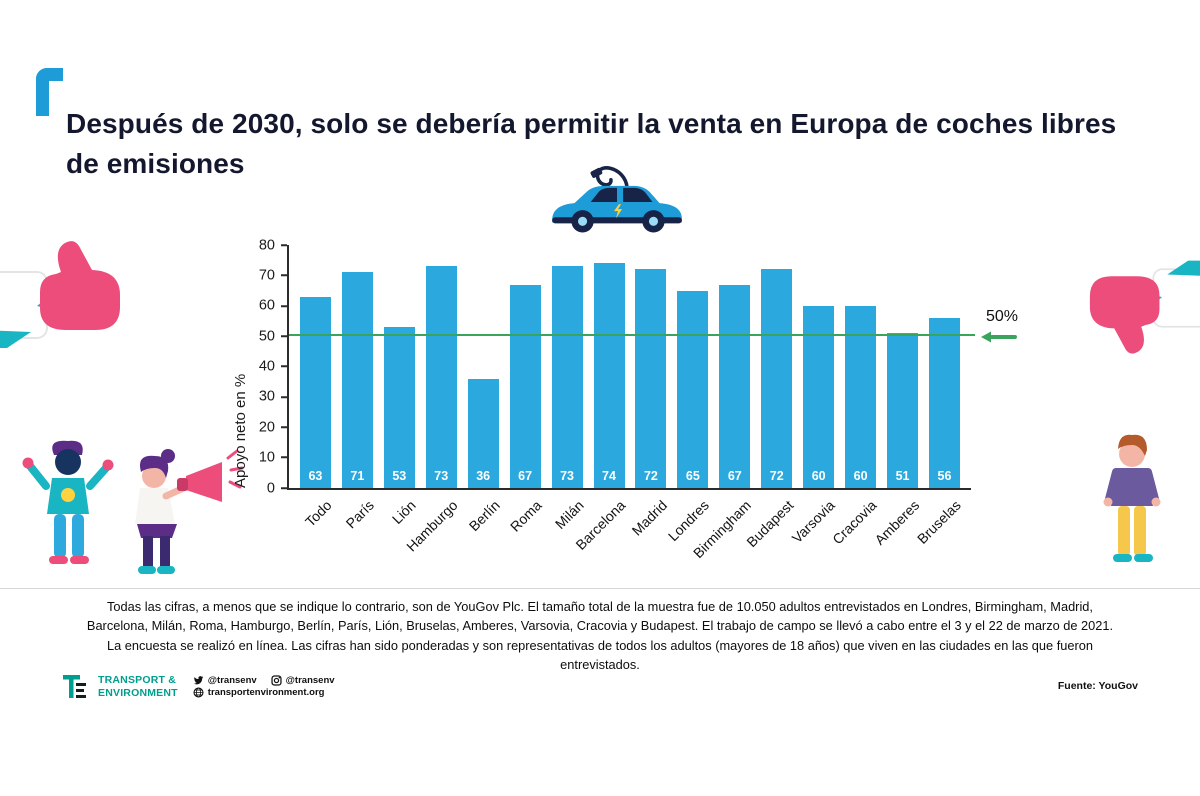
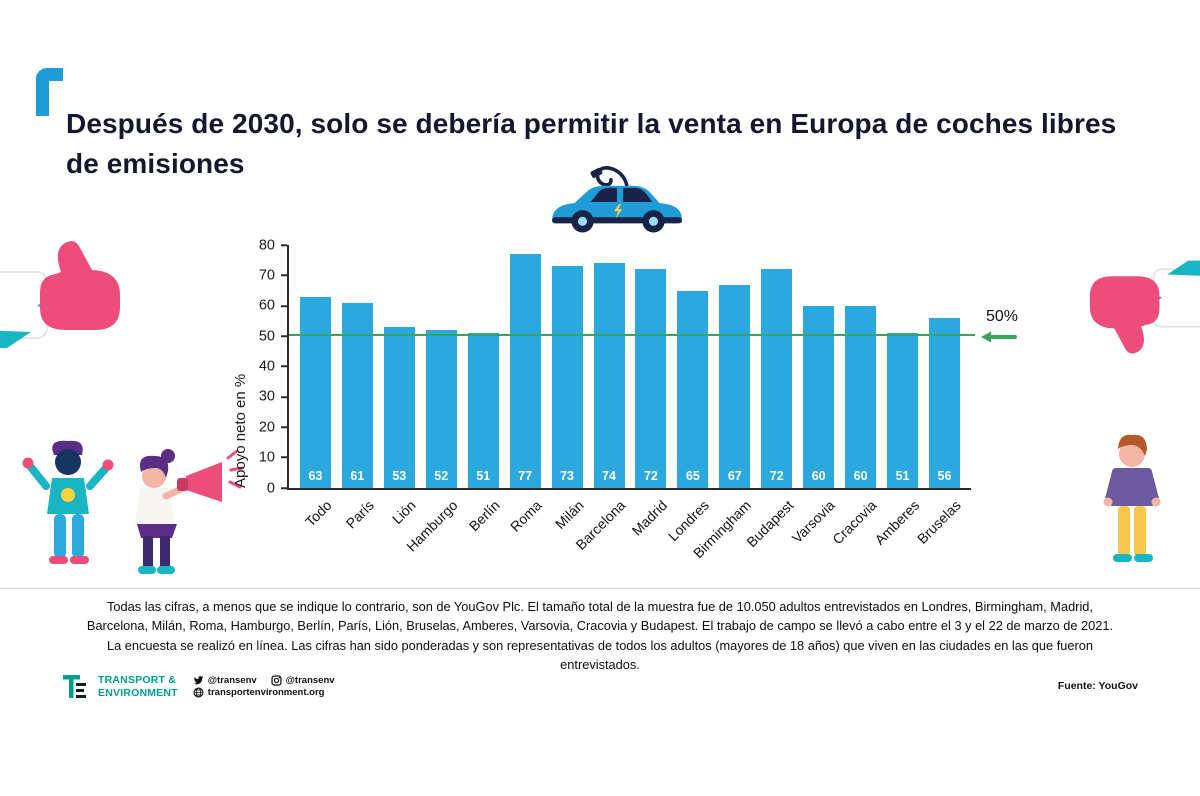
París: 71 -> 61
Hamburgo: 73 -> 52
Berlín: 36 -> 51
Roma: 67 -> 77
